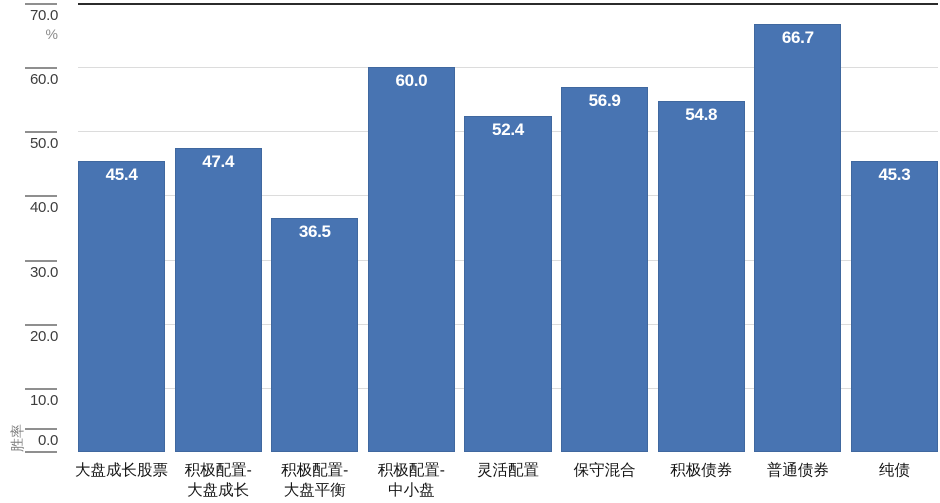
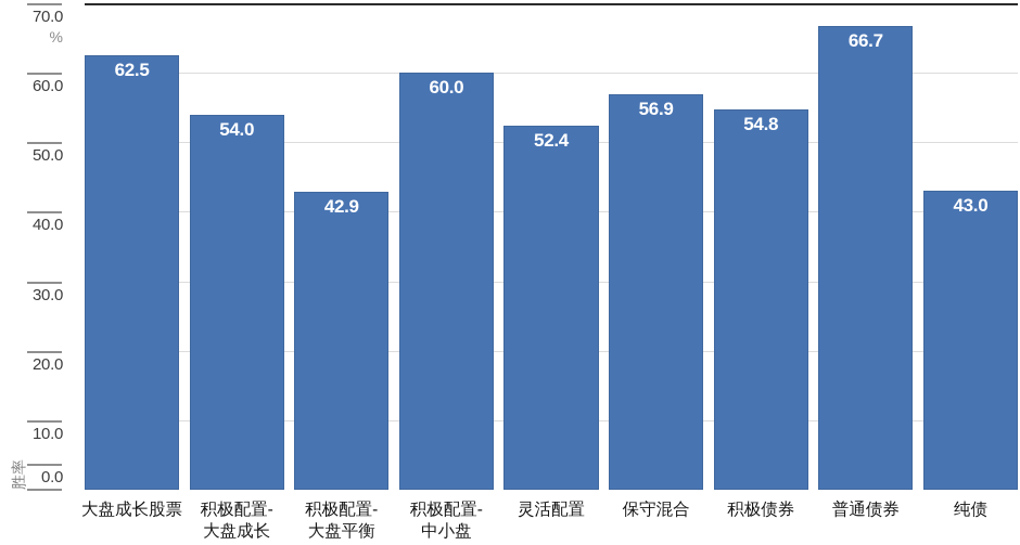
大盘成长股票: 45.4 -> 62.5
积极配置-大盘成长: 47.4 -> 54.0
积极配置-大盘平衡: 36.5 -> 42.9
纯债: 45.3 -> 43.0
